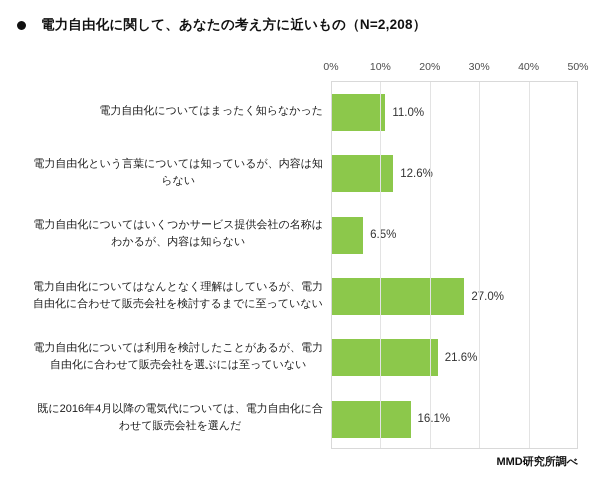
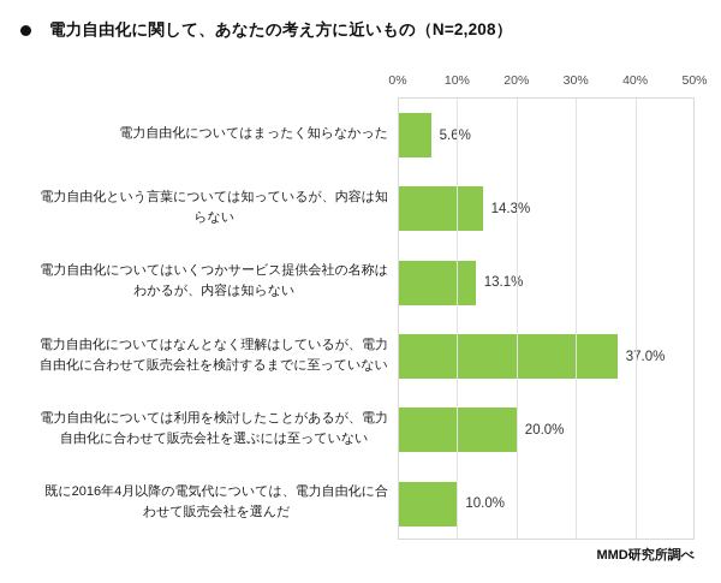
電力自由化についてはまったく知らなかった: 11.0% -> 5.6%
電力自由化という言葉については知っているが、内容は知 らない: 12.6% -> 14.3%
電力自由化についてはいくつかサービス提供会社の名称は わかるが、内容は知らない: 6.5% -> 13.1%
電力自由化についてはなんとなく理解はしているが、電力 自由化に合わせて販売会社を検討するまでに至っていない: 27.0% -> 37.0%
電力自由化については利用を検討したことがあるが、電力 自由化に合わせて販売会社を選ぶには至っていない: 21.6% -> 20.0%
既に2016年4月以降の電気代については、電力自由化に合 わせて販売会社を選んだ: 16.1% -> 10.0%
